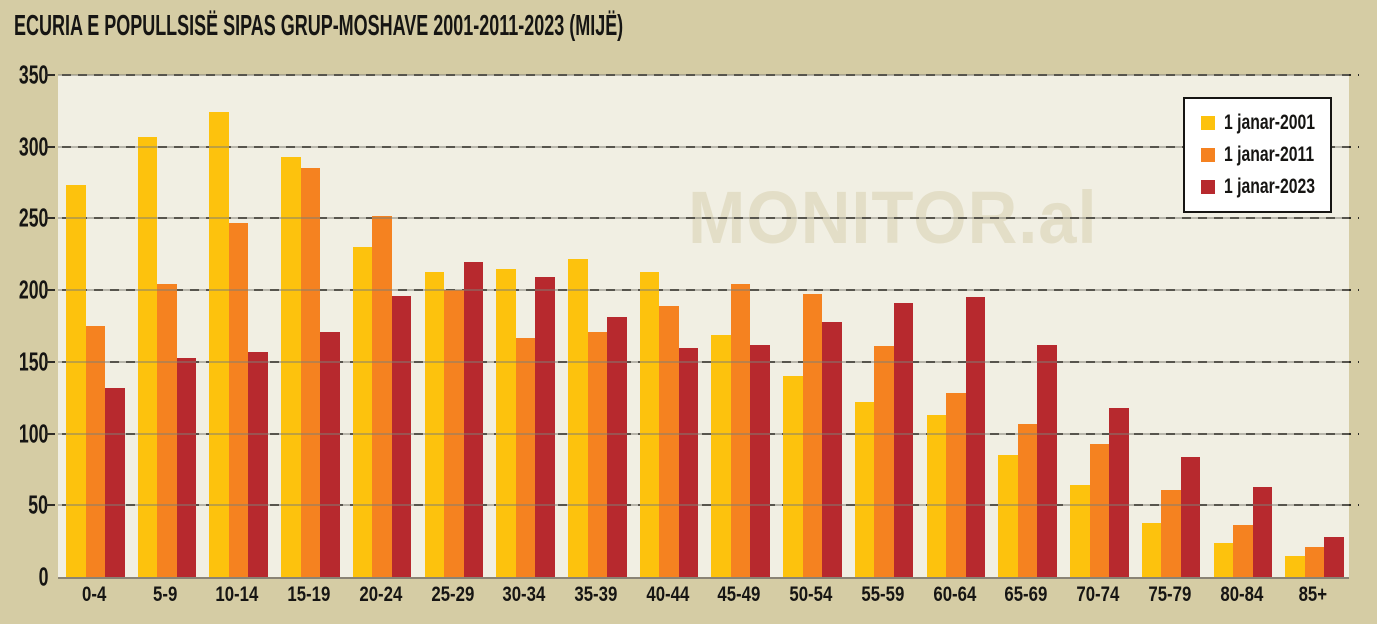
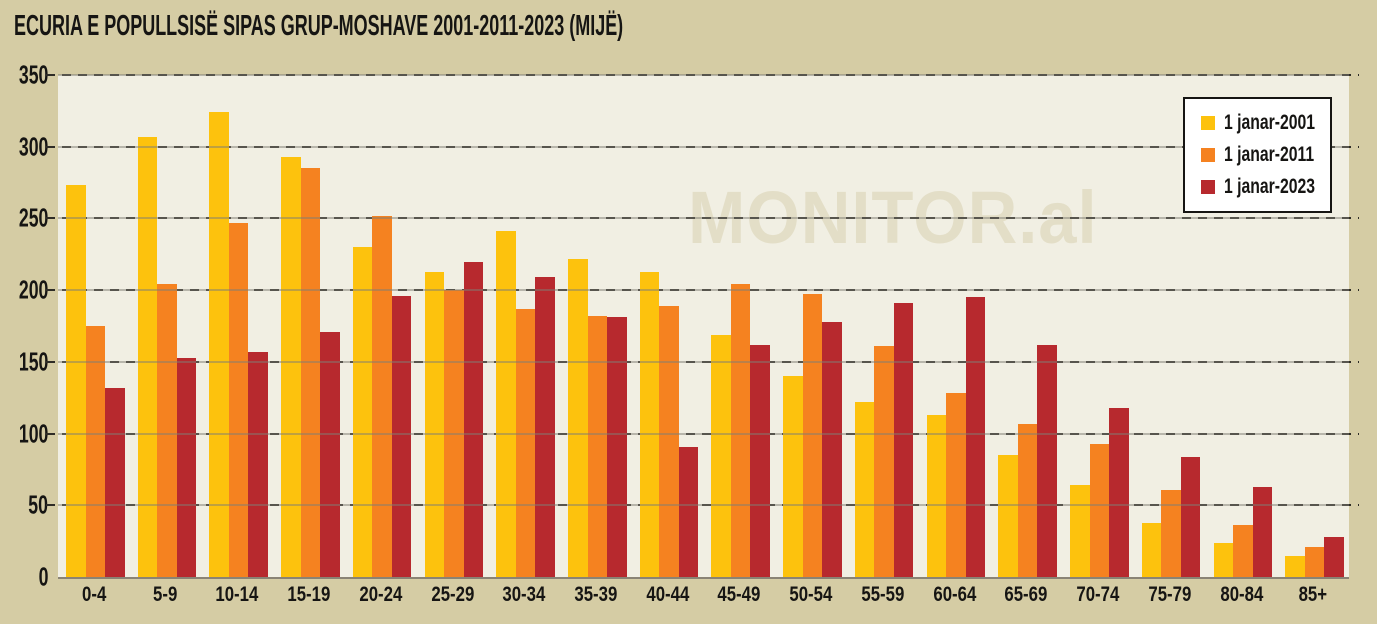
1 janar-2001/30-34: 215 -> 241
1 janar-2011/30-34: 167 -> 187
1 janar-2011/35-39: 171 -> 182
1 janar-2023/40-44: 160 -> 91
